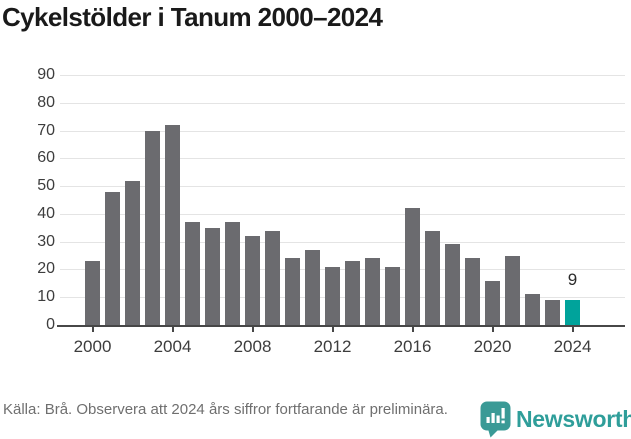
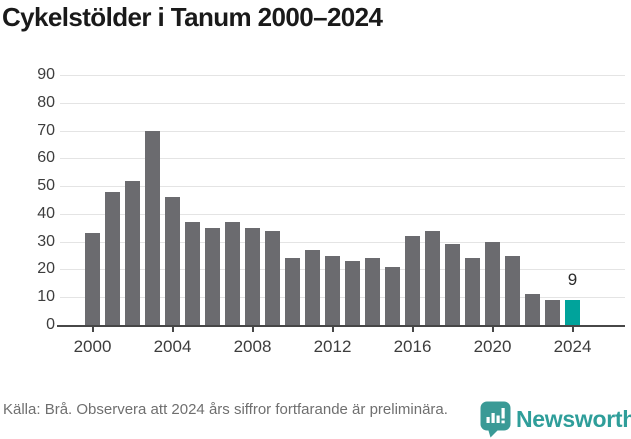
2000: 23 -> 33
2004: 72 -> 46
2008: 32 -> 35
2012: 21 -> 25
2016: 42 -> 32
2020: 16 -> 30
